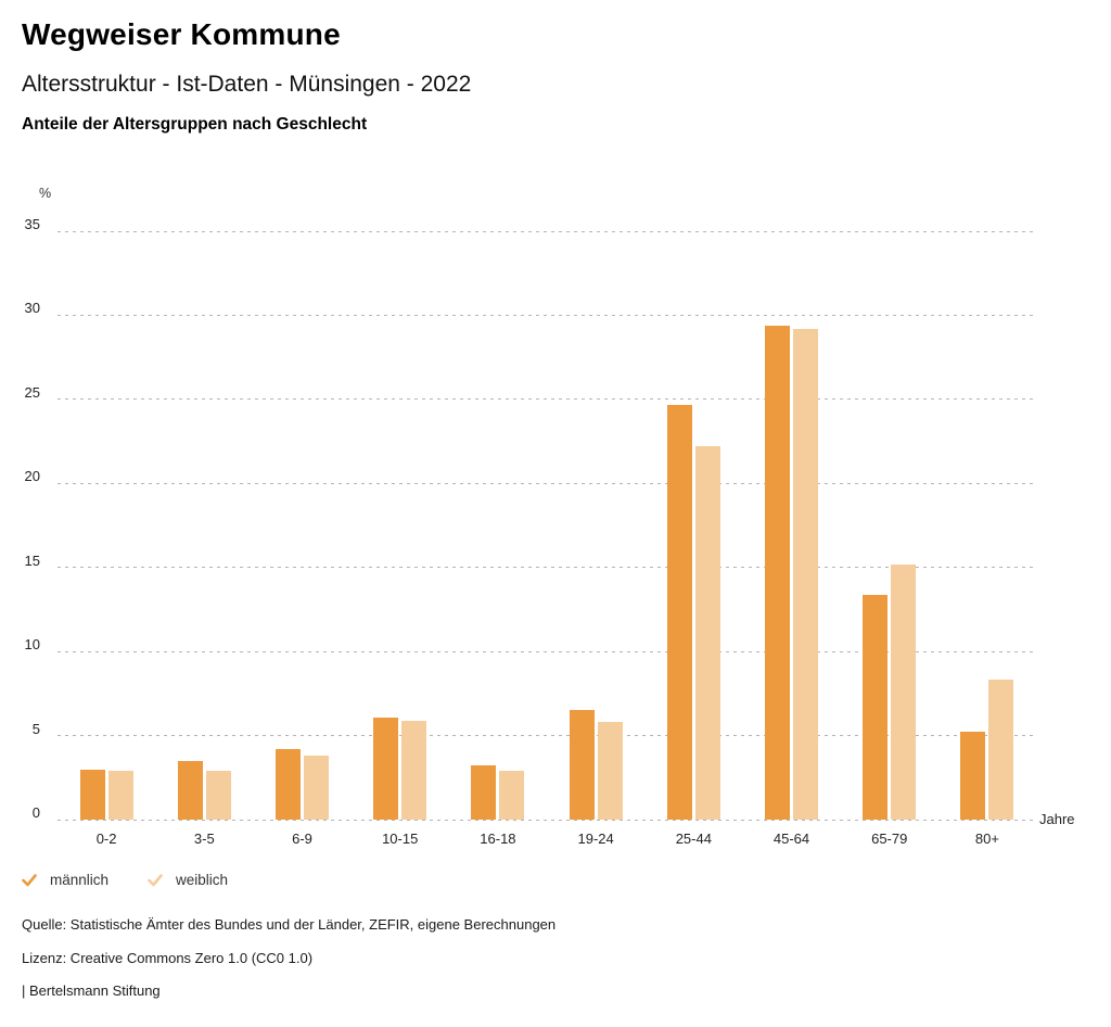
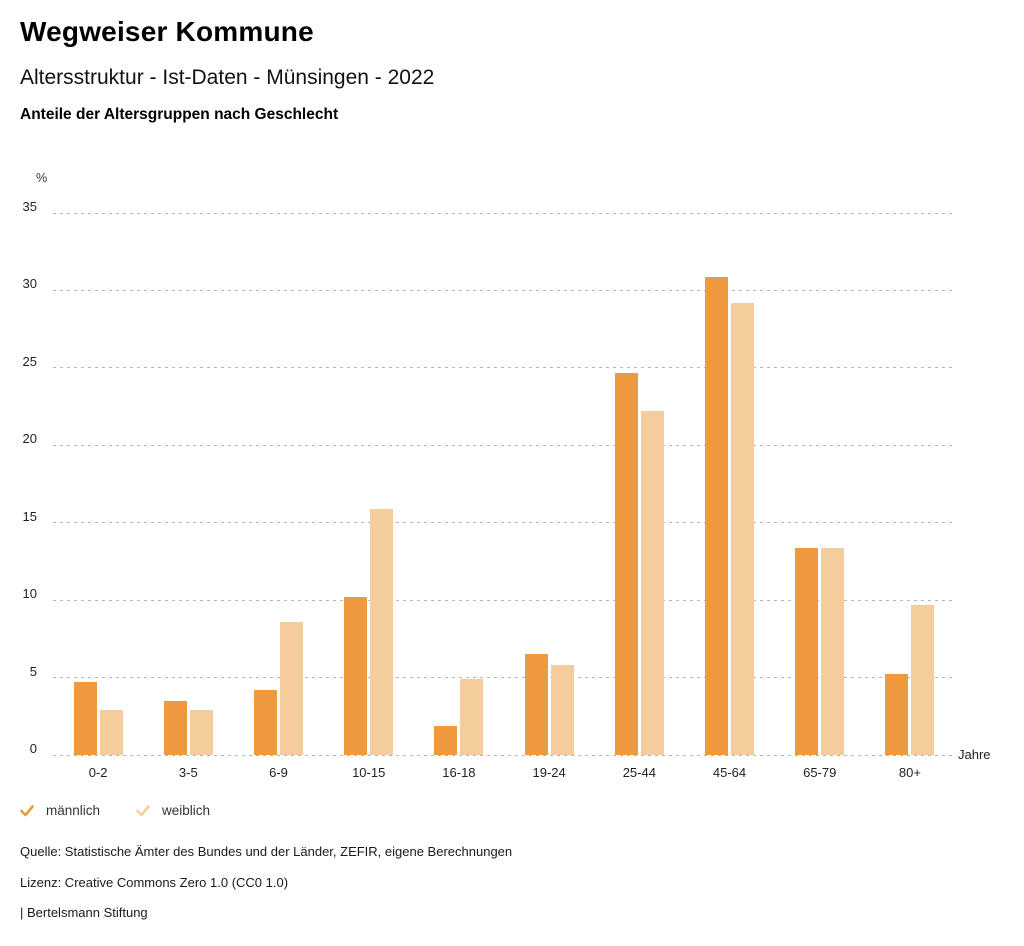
männlich/0-2: 3.0 -> 4.7
weiblich/6-9: 3.8 -> 8.6
männlich/10-15: 6.1 -> 10.2
weiblich/10-15: 5.9 -> 15.9
männlich/16-18: 3.2 -> 1.9
weiblich/16-18: 2.9 -> 4.9
männlich/45-64: 29.4 -> 30.9
weiblich/65-79: 15.2 -> 13.4
weiblich/80+: 8.3 -> 9.7
